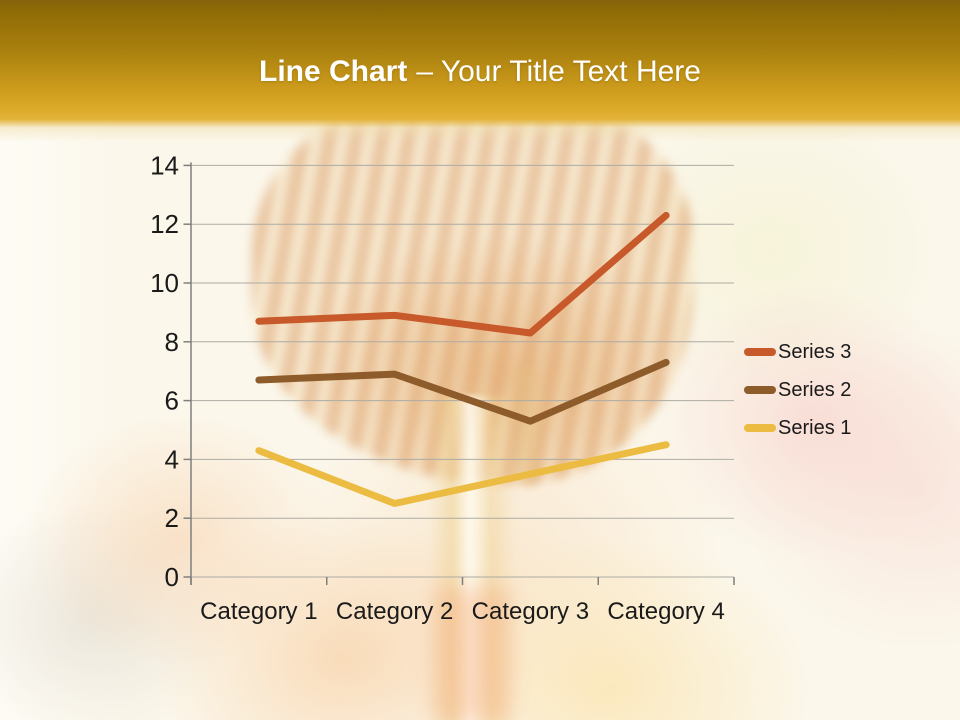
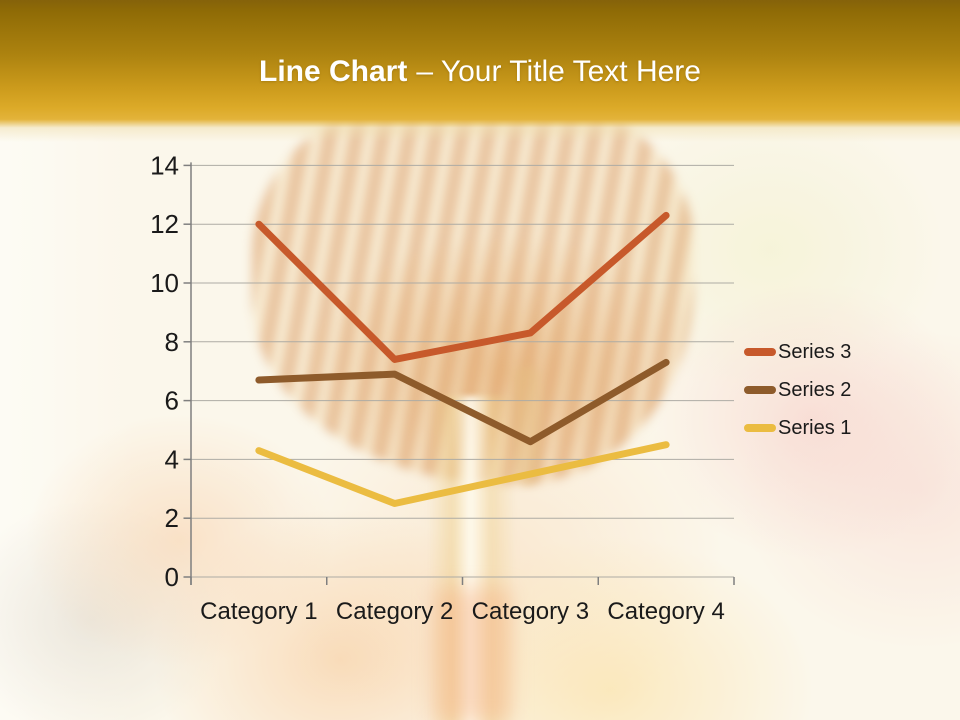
Series 3/Category 1: 8.7 -> 12.0
Series 3/Category 2: 8.9 -> 7.4
Series 2/Category 3: 5.3 -> 4.6
